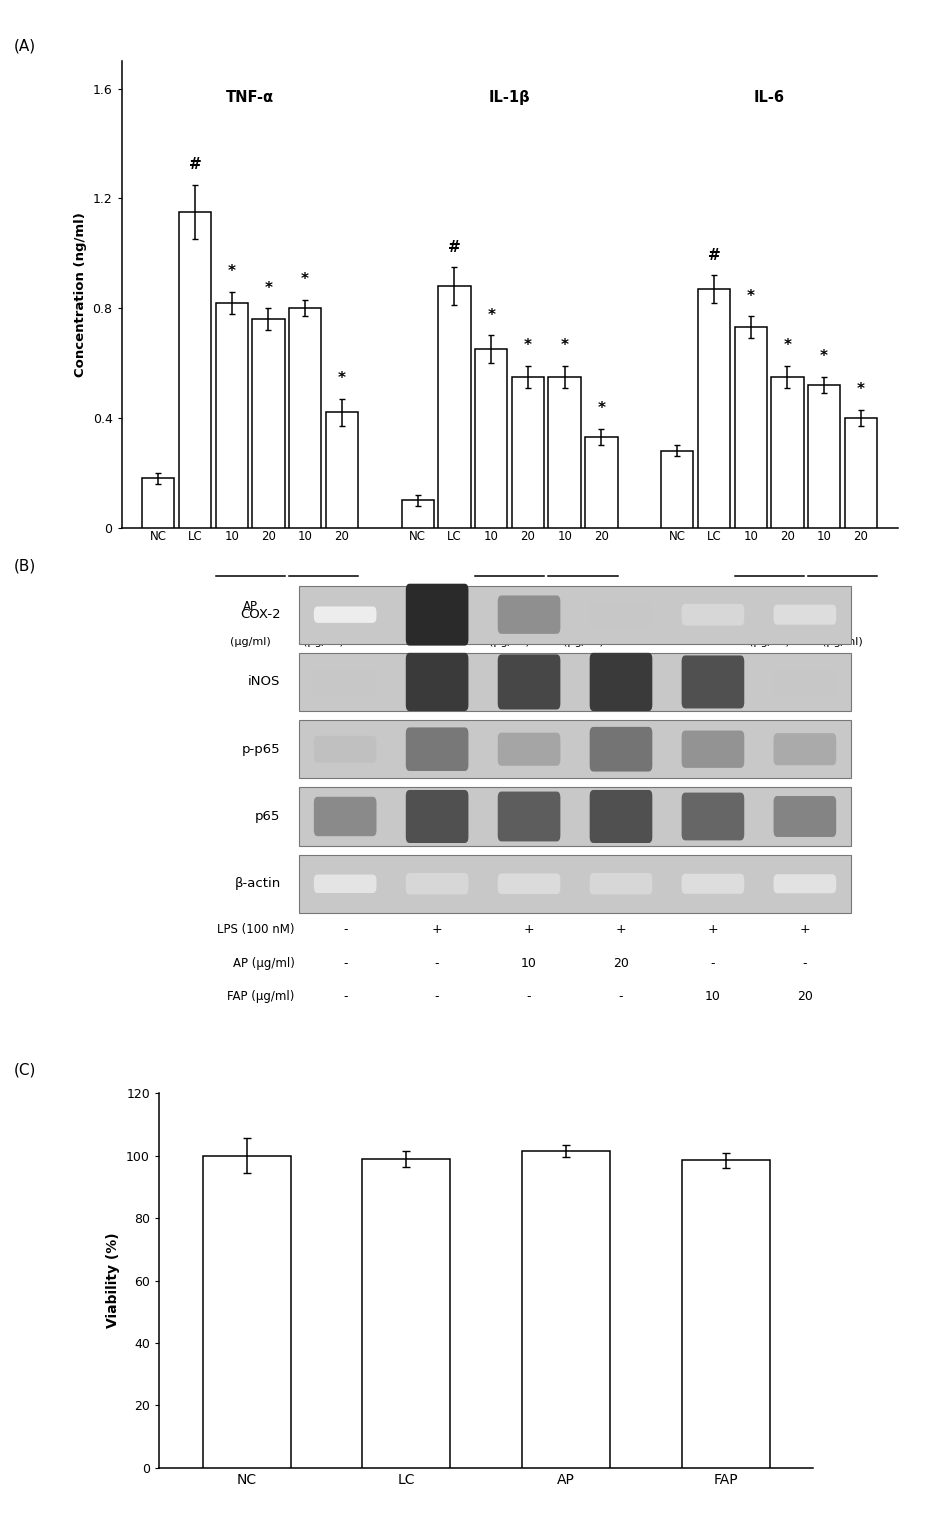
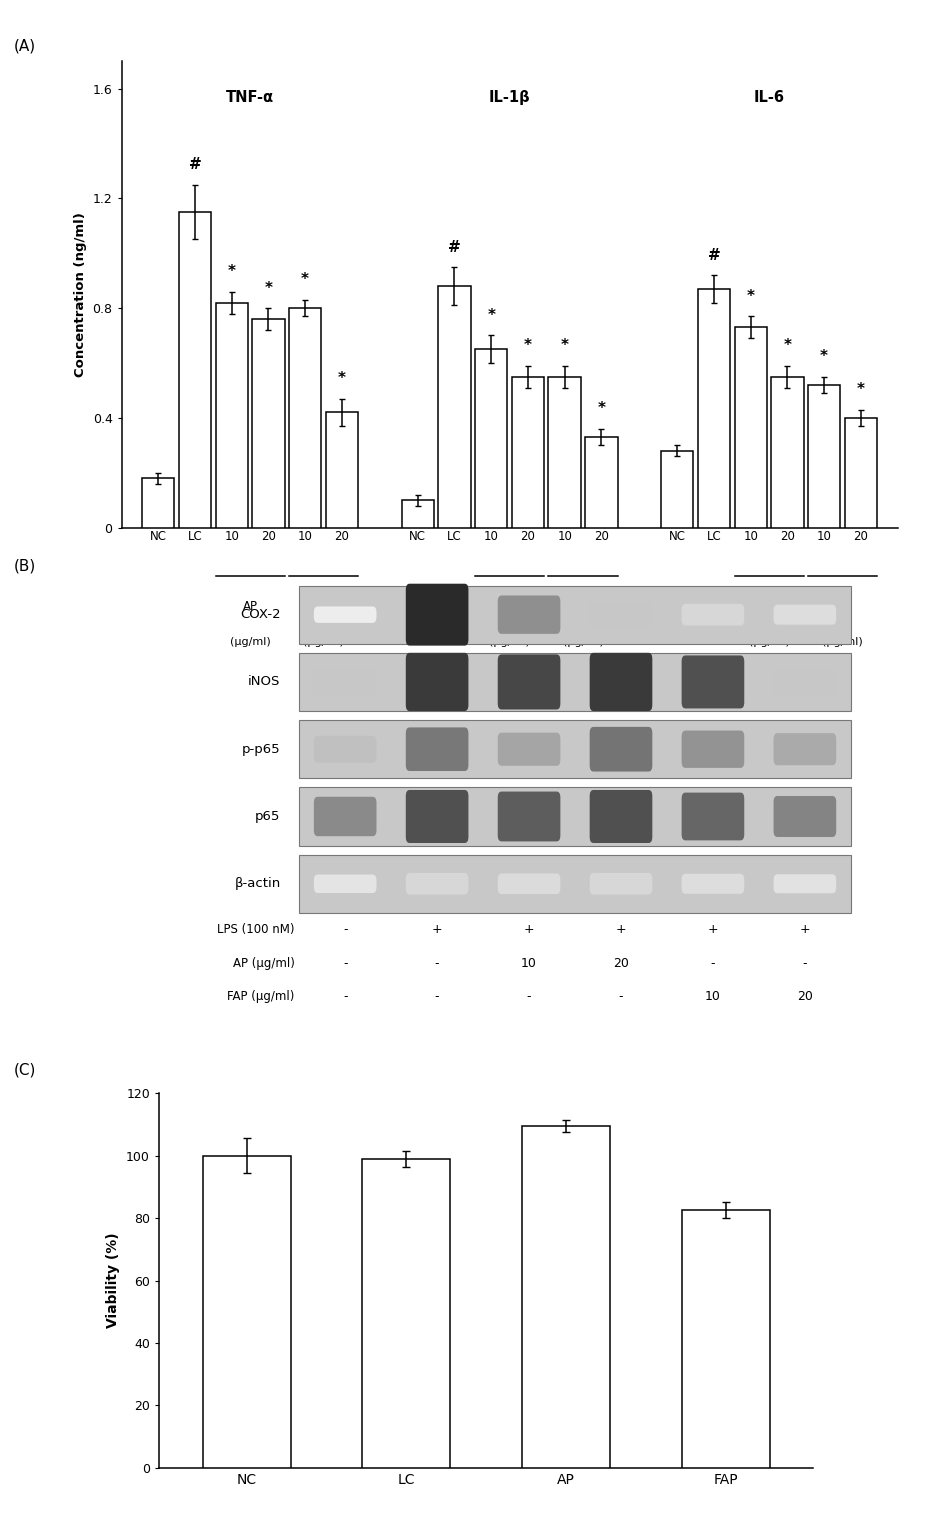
AP: 101.5 -> 109.5
FAP: 98.5 -> 82.5
